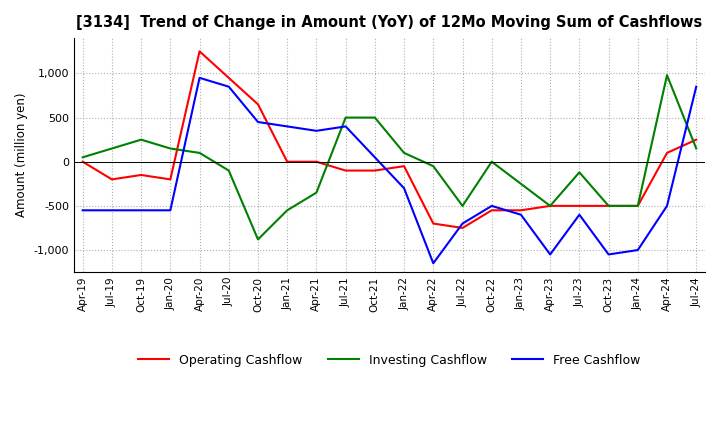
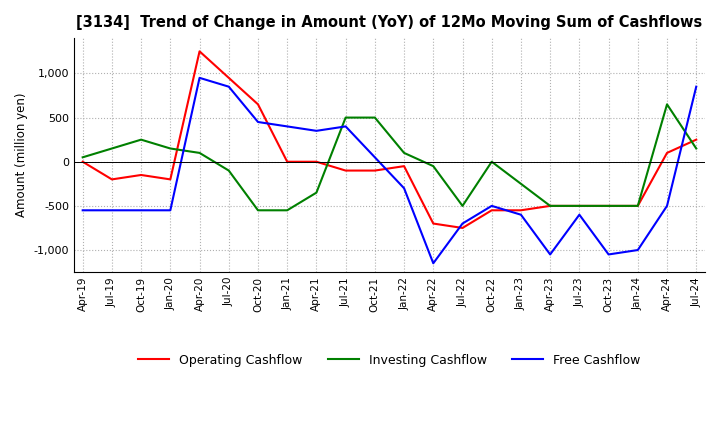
Investing Cashflow/Oct-20: -880 -> -550
Investing Cashflow/Jul-23: -120 -> -500
Investing Cashflow/Apr-24: 980 -> 650
